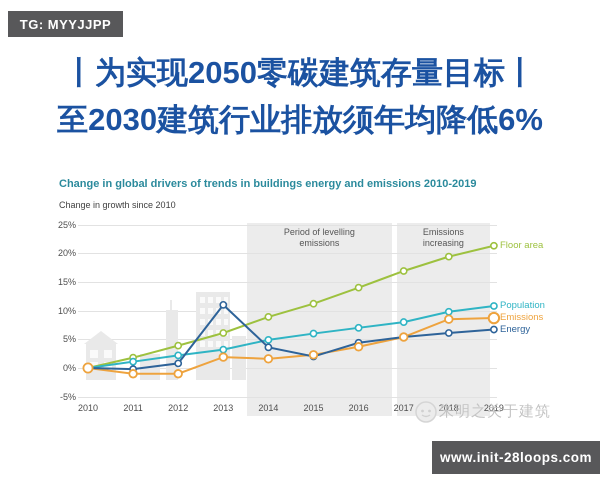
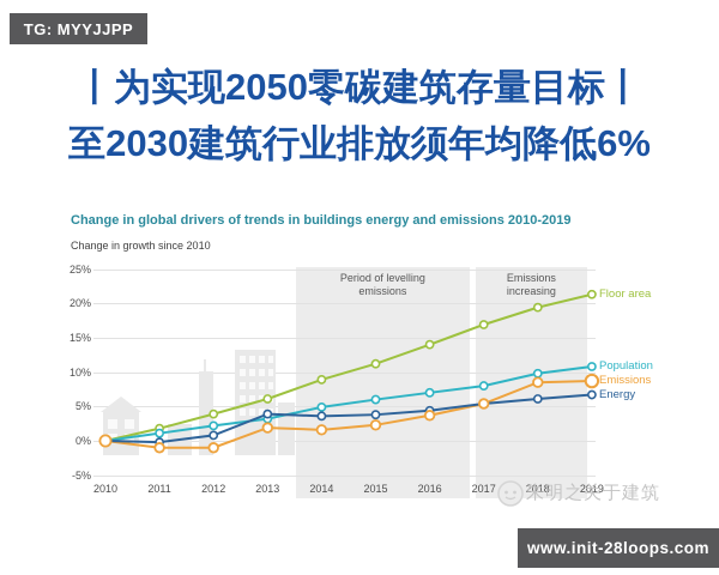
Energy/2013: 11% -> 4%
Energy/2015: 2% -> 4%
